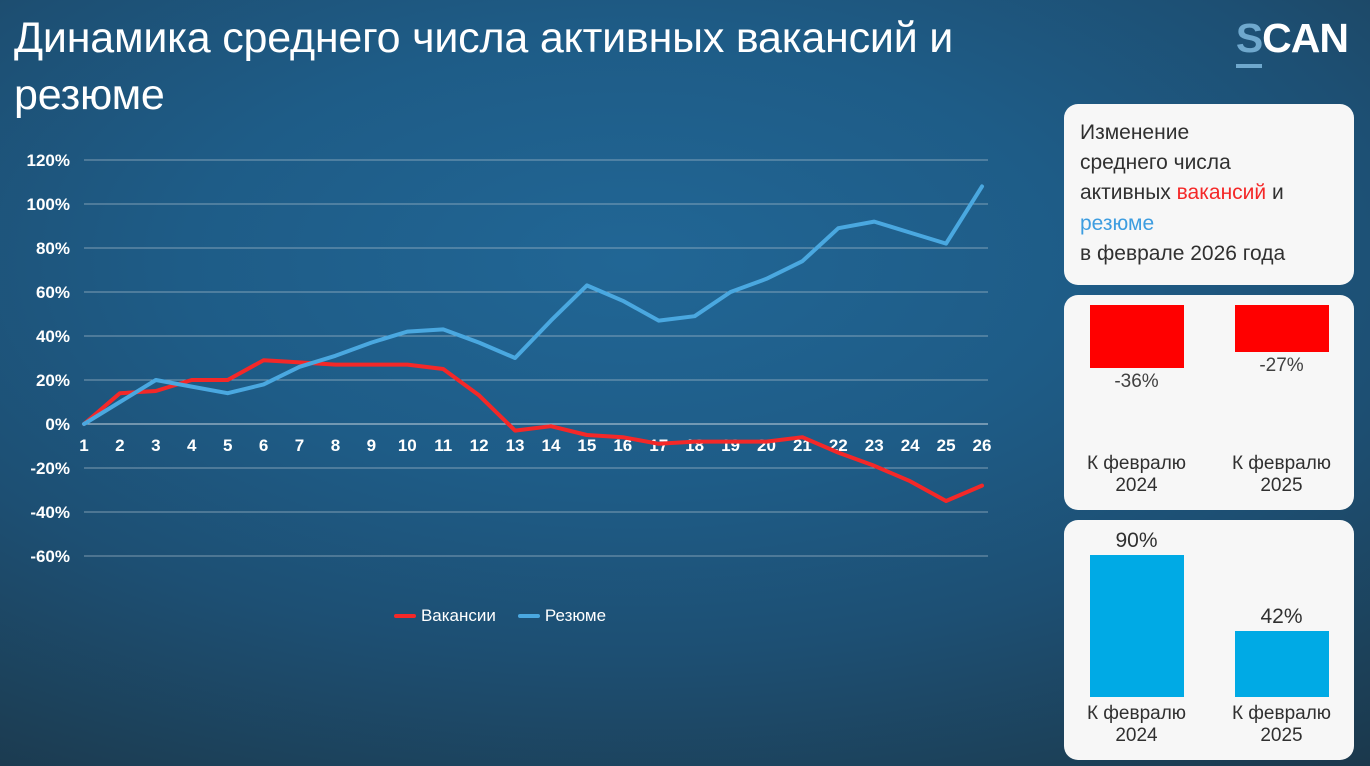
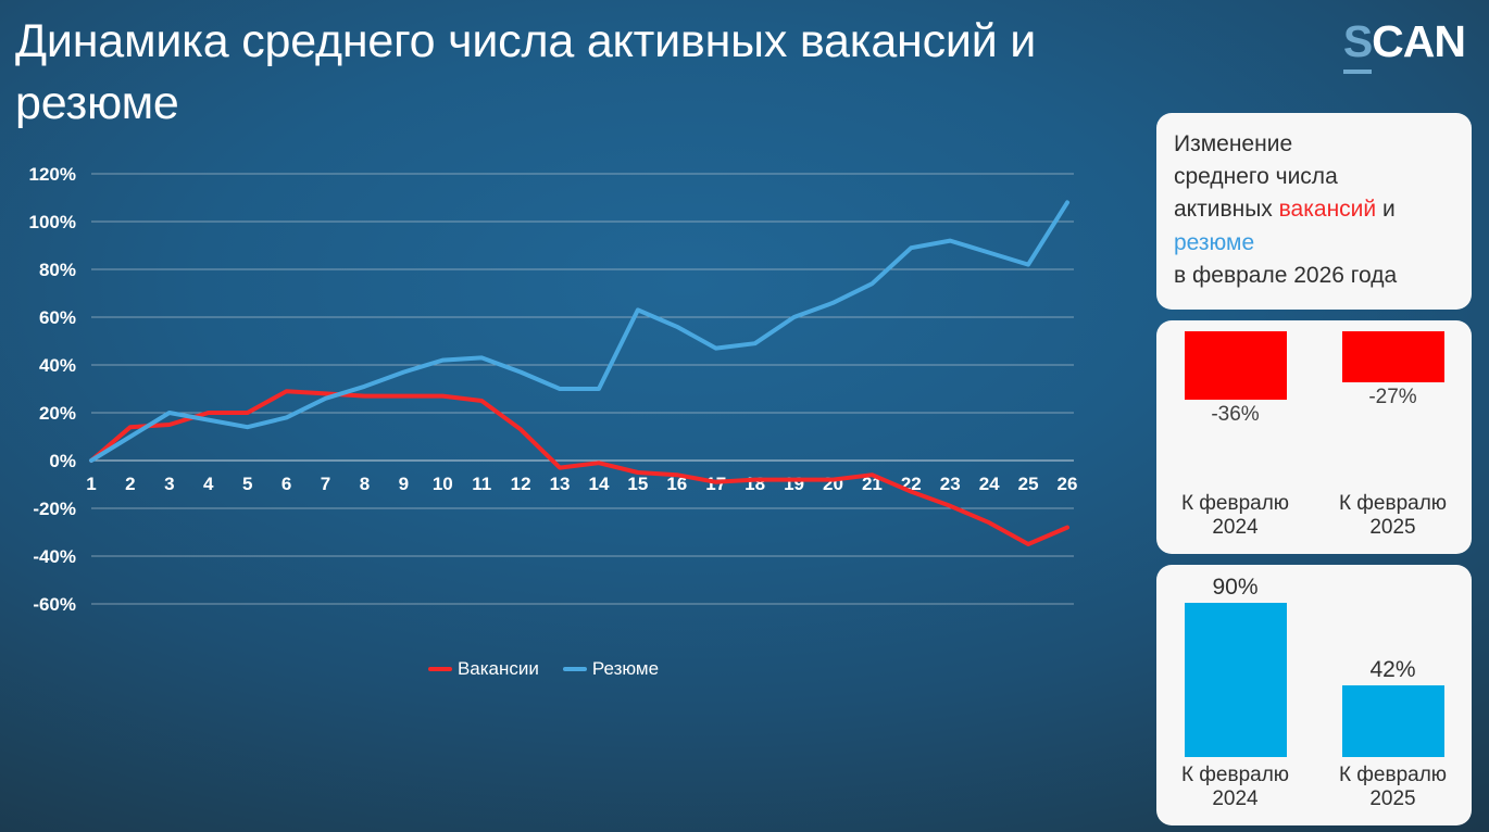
Резюме/14: 47% -> 30%
